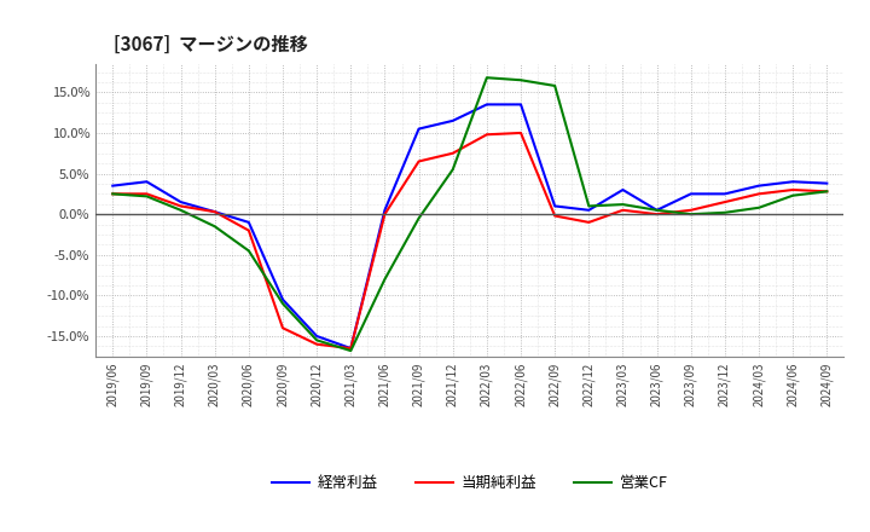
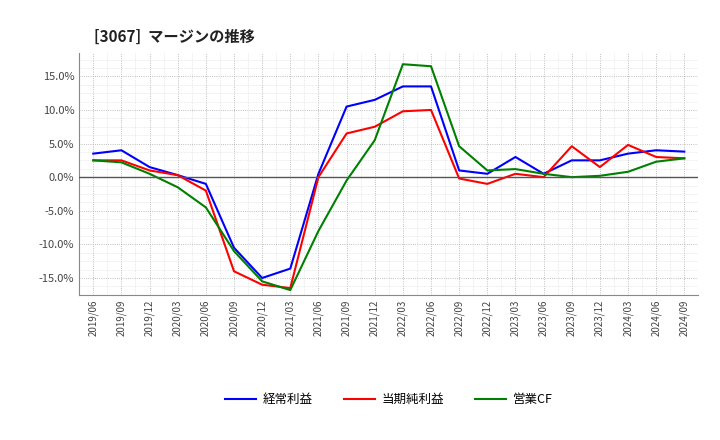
経常利益/2021/03: -16.5% -> -13.6%
営業CF/2022/09: 15.8% -> 4.6%
当期純利益/2023/09: 0.5% -> 4.6%
当期純利益/2024/03: 2.5% -> 4.8%
